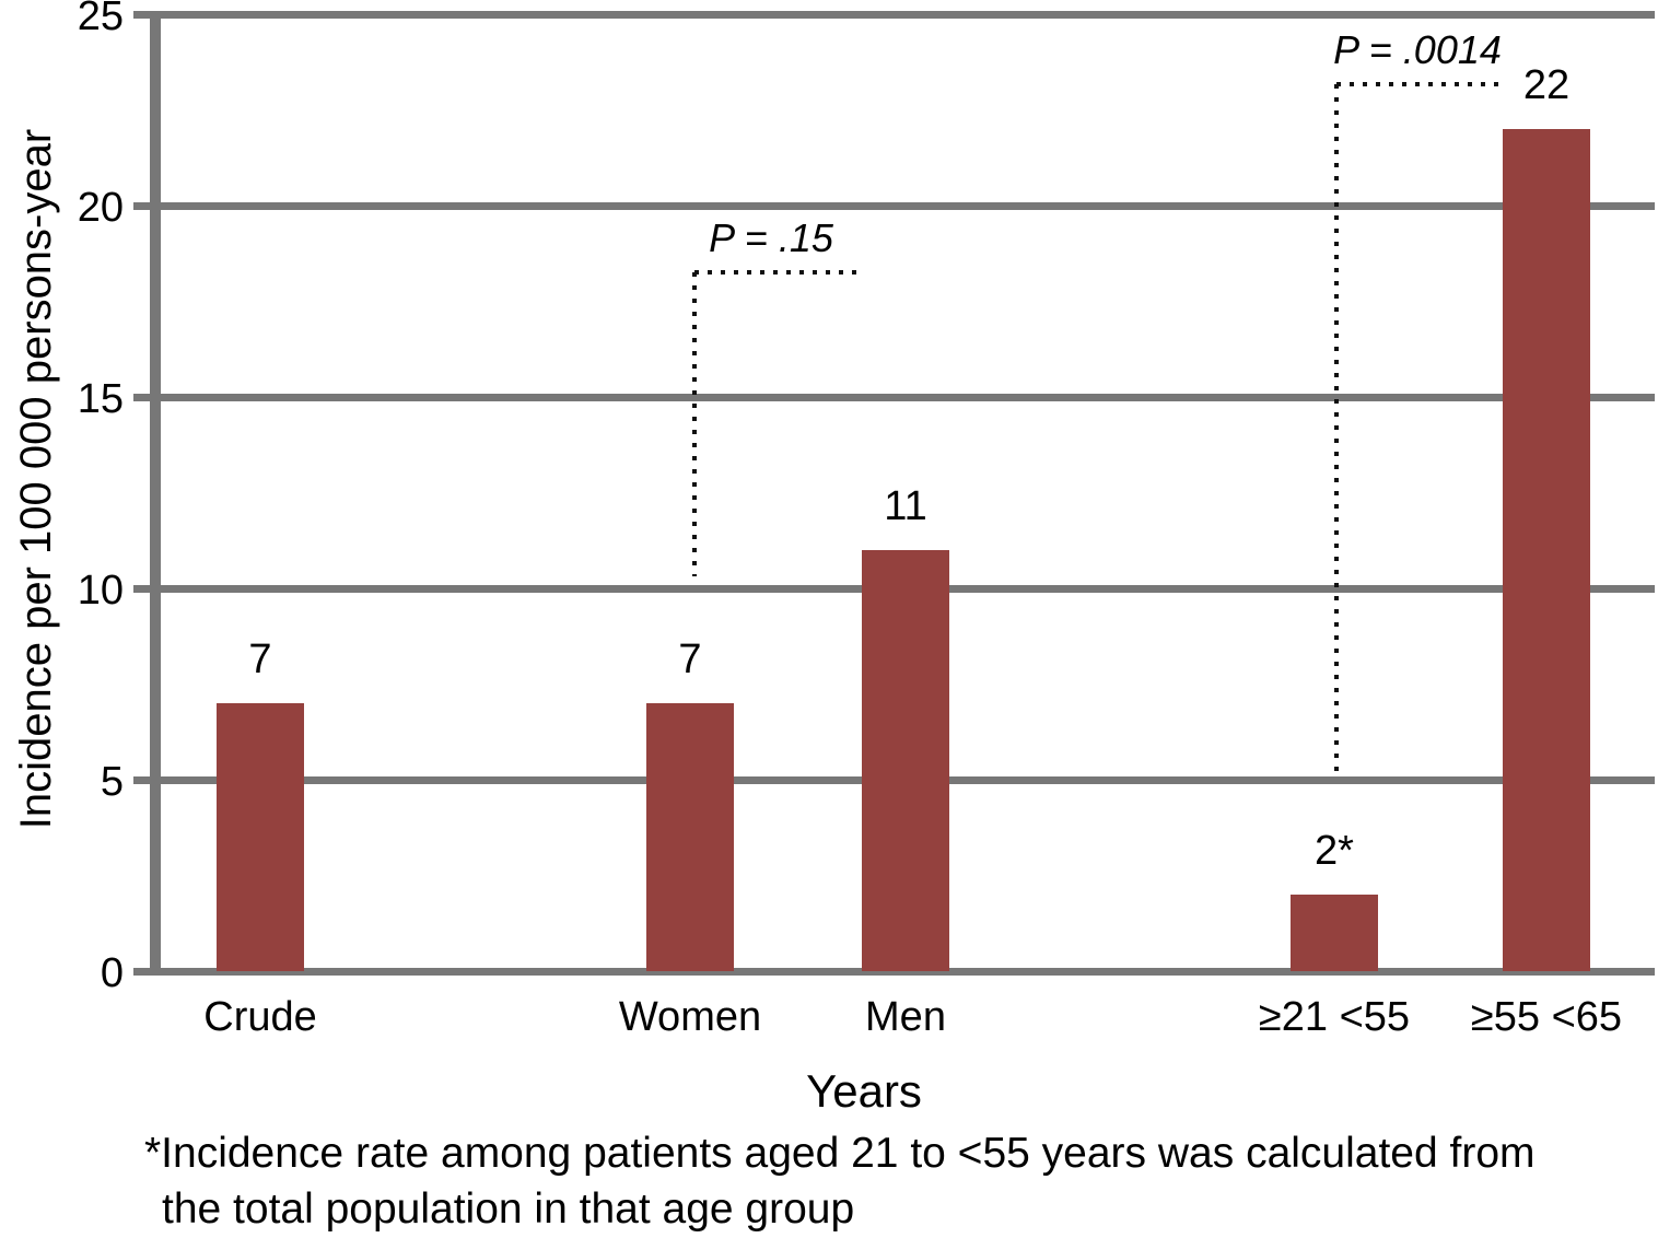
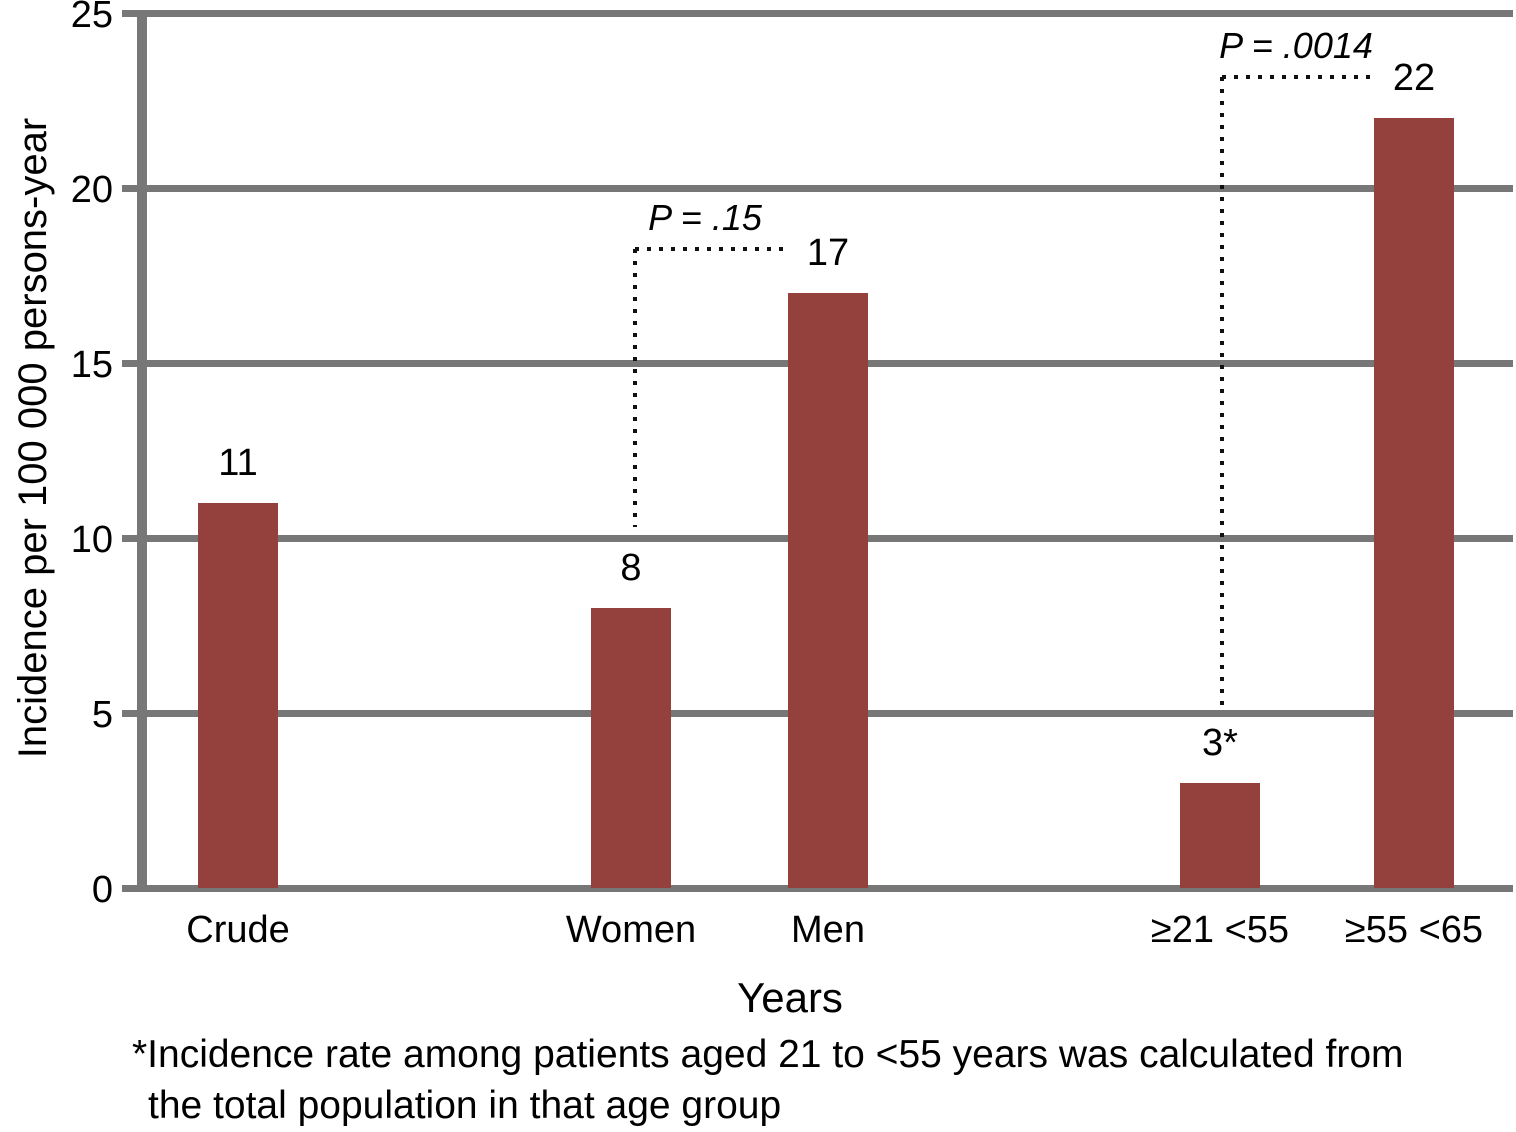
Crude: 7 -> 11
Women: 7 -> 8
Men: 11 -> 17
≥21 <55: 2 -> 3
